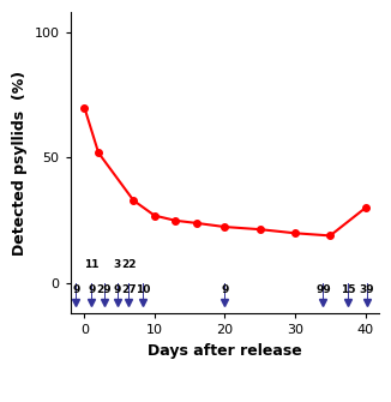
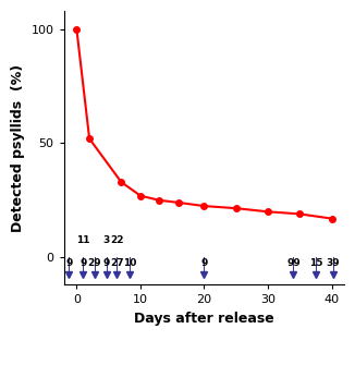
0: 70.0 -> 100.0
40: 30.0 -> 17.0
